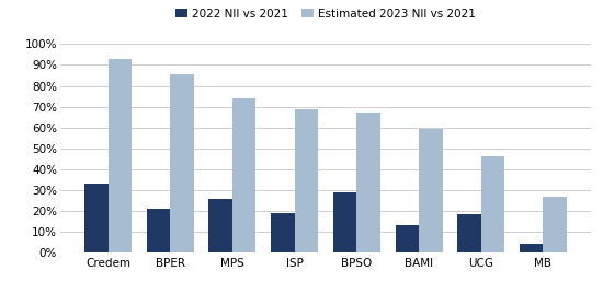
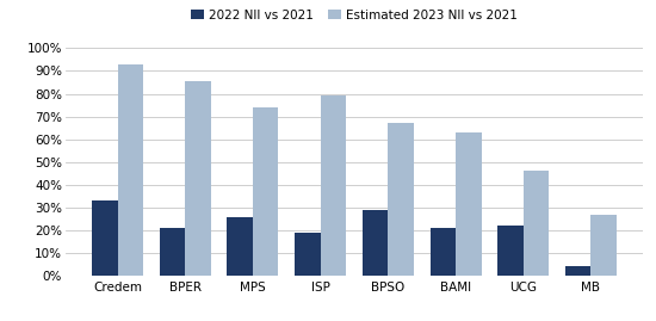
Estimated 2023 NII vs 2021/ISP: 69% -> 79%
2022 NII vs 2021/BAMI: 14% -> 21%
Estimated 2023 NII vs 2021/BAMI: 59% -> 63%
2022 NII vs 2021/UCG: 18% -> 22%
